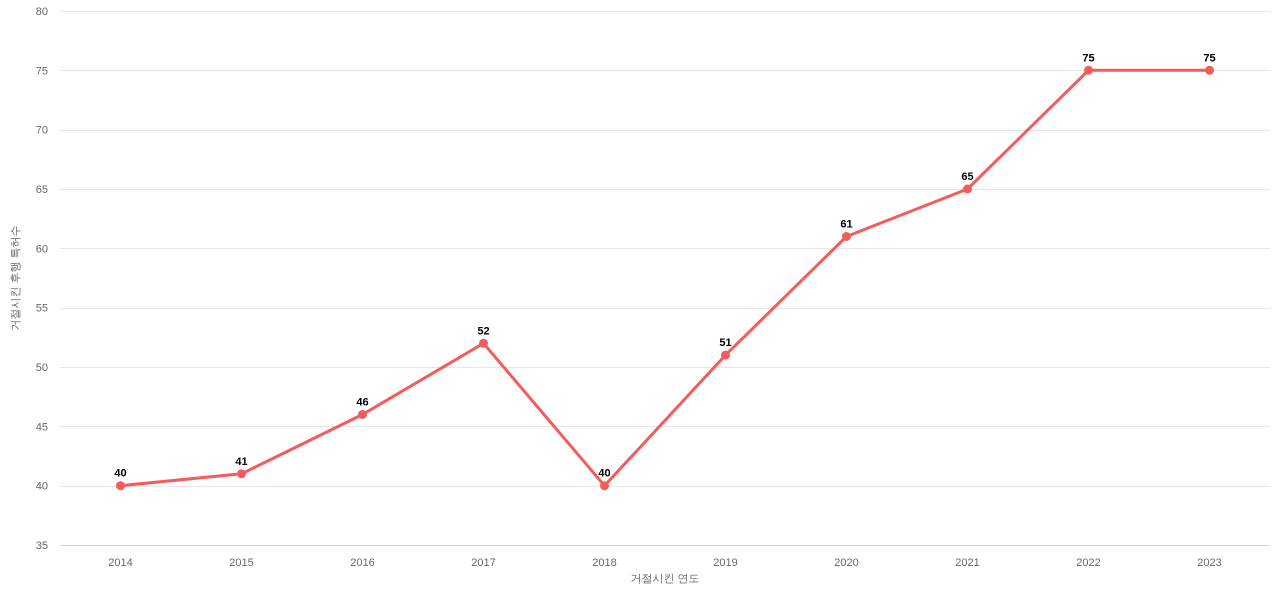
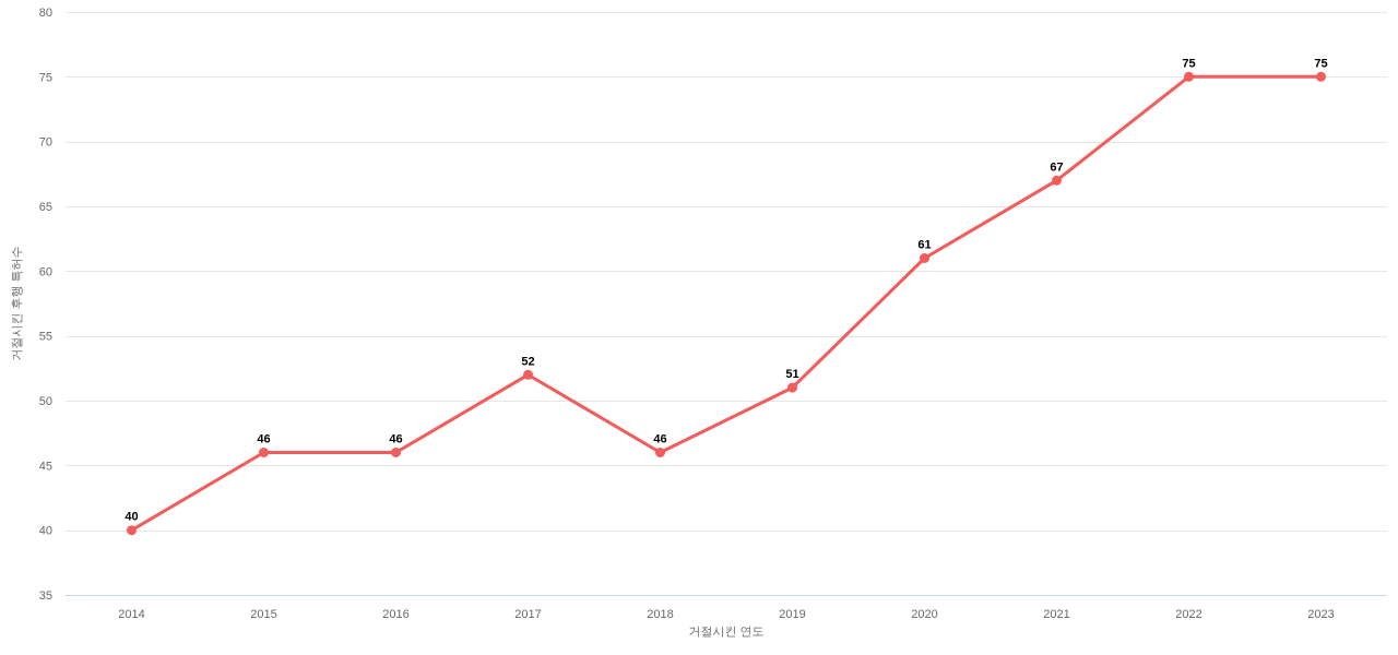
2015: 41 -> 46
2018: 40 -> 46
2021: 65 -> 67
